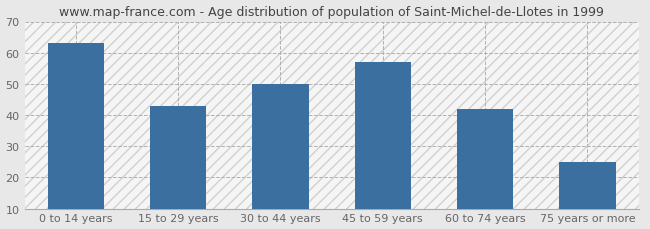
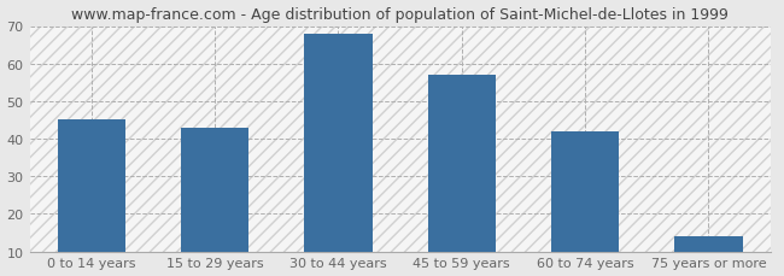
0 to 14 years: 63 -> 45
30 to 44 years: 50 -> 68
75 years or more: 25 -> 14
